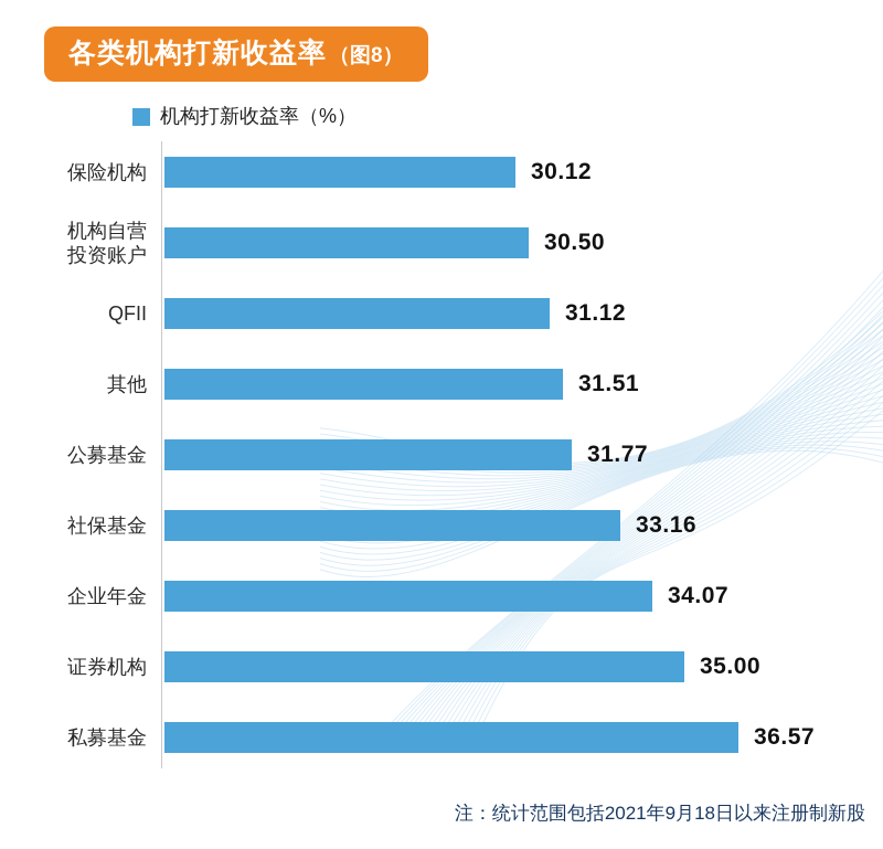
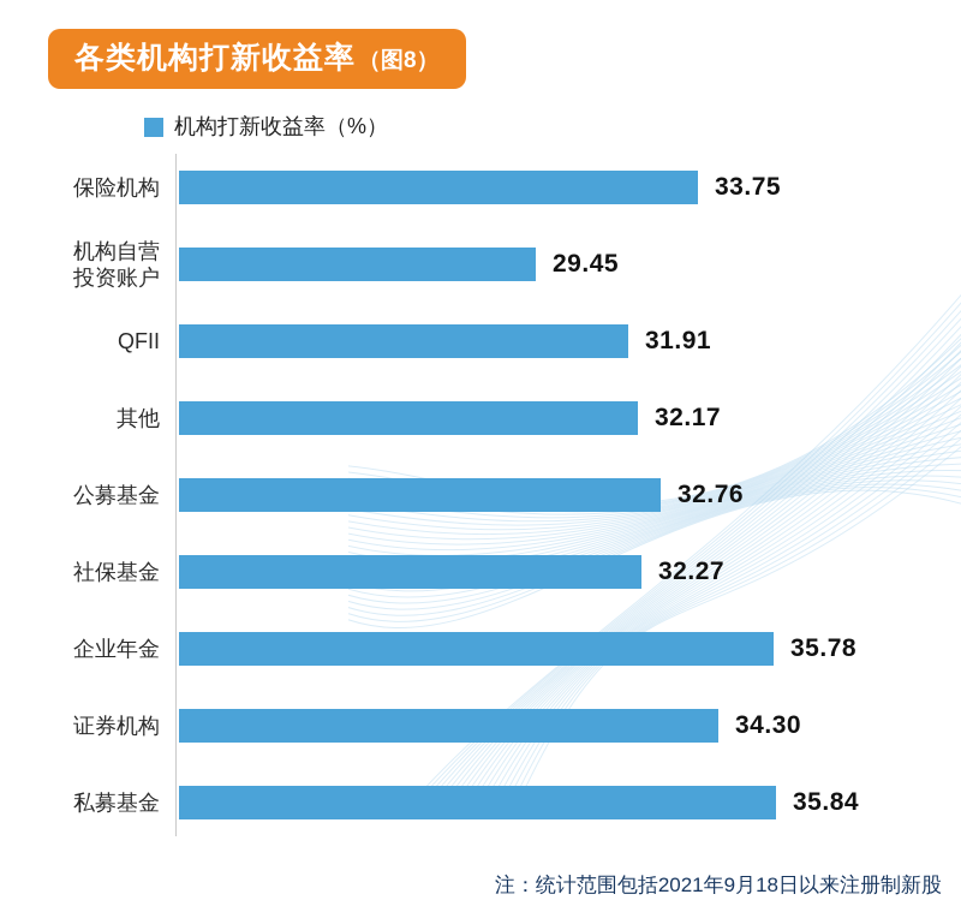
保险机构: 30.12 -> 33.75
机构自营 投资账户: 30.50 -> 29.45
QFII: 31.12 -> 31.91
其他: 31.51 -> 32.17
公募基金: 31.77 -> 32.76
社保基金: 33.16 -> 32.27
企业年金: 34.07 -> 35.78
证券机构: 35.00 -> 34.30
私募基金: 36.57 -> 35.84
